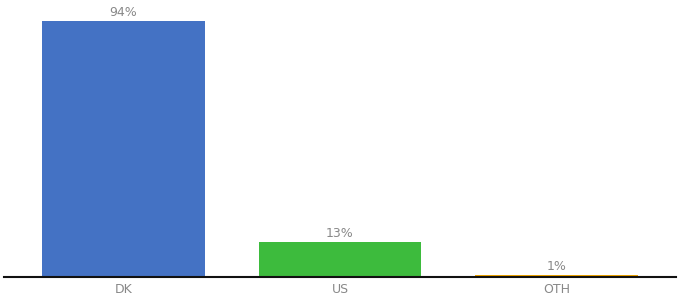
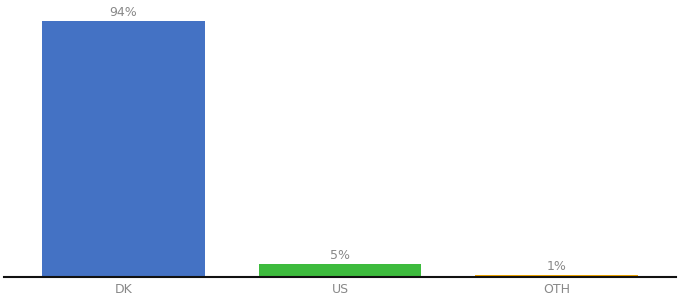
US: 13% -> 5%
